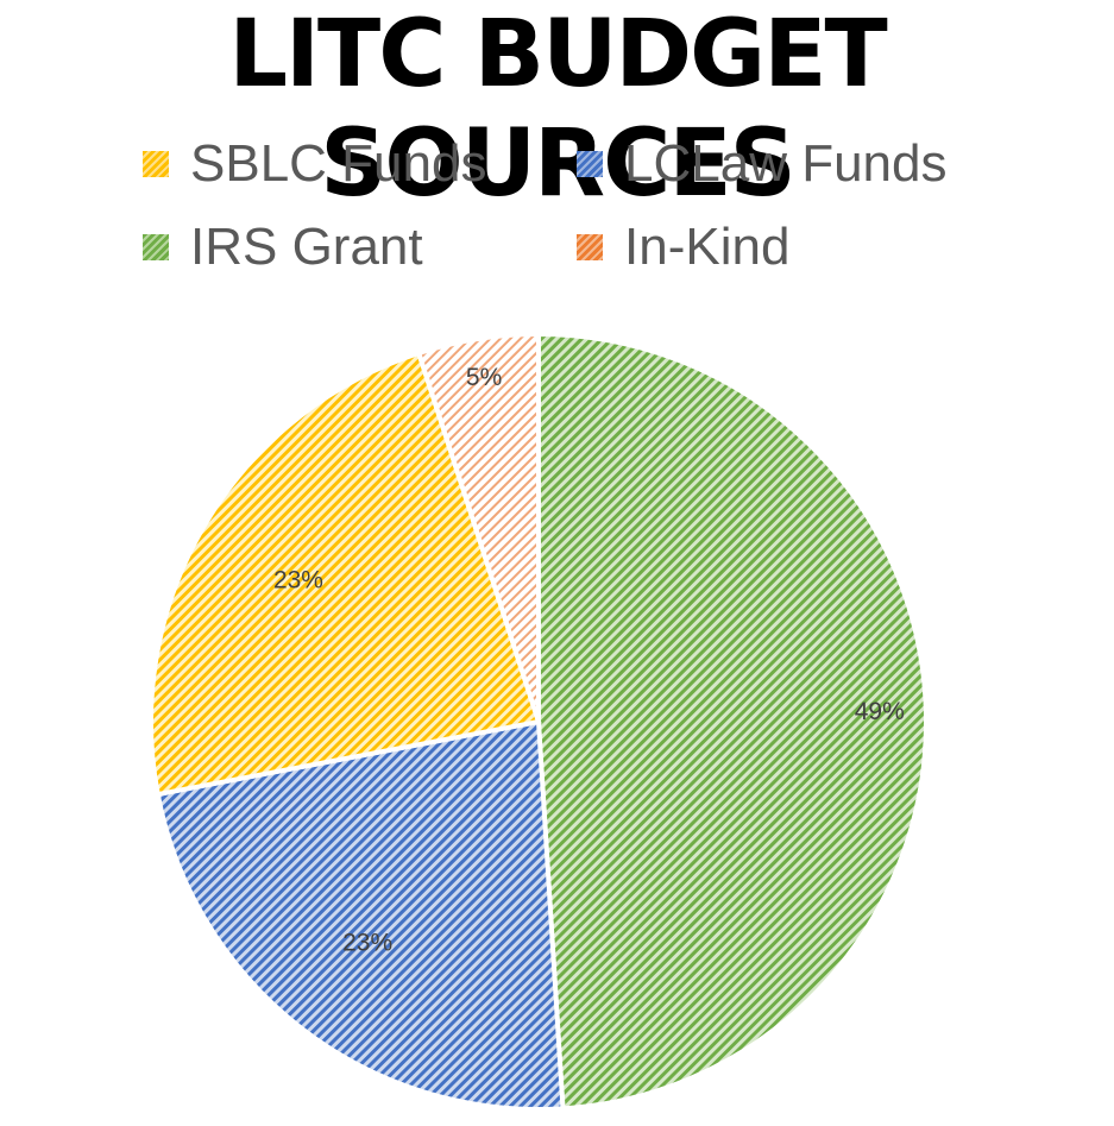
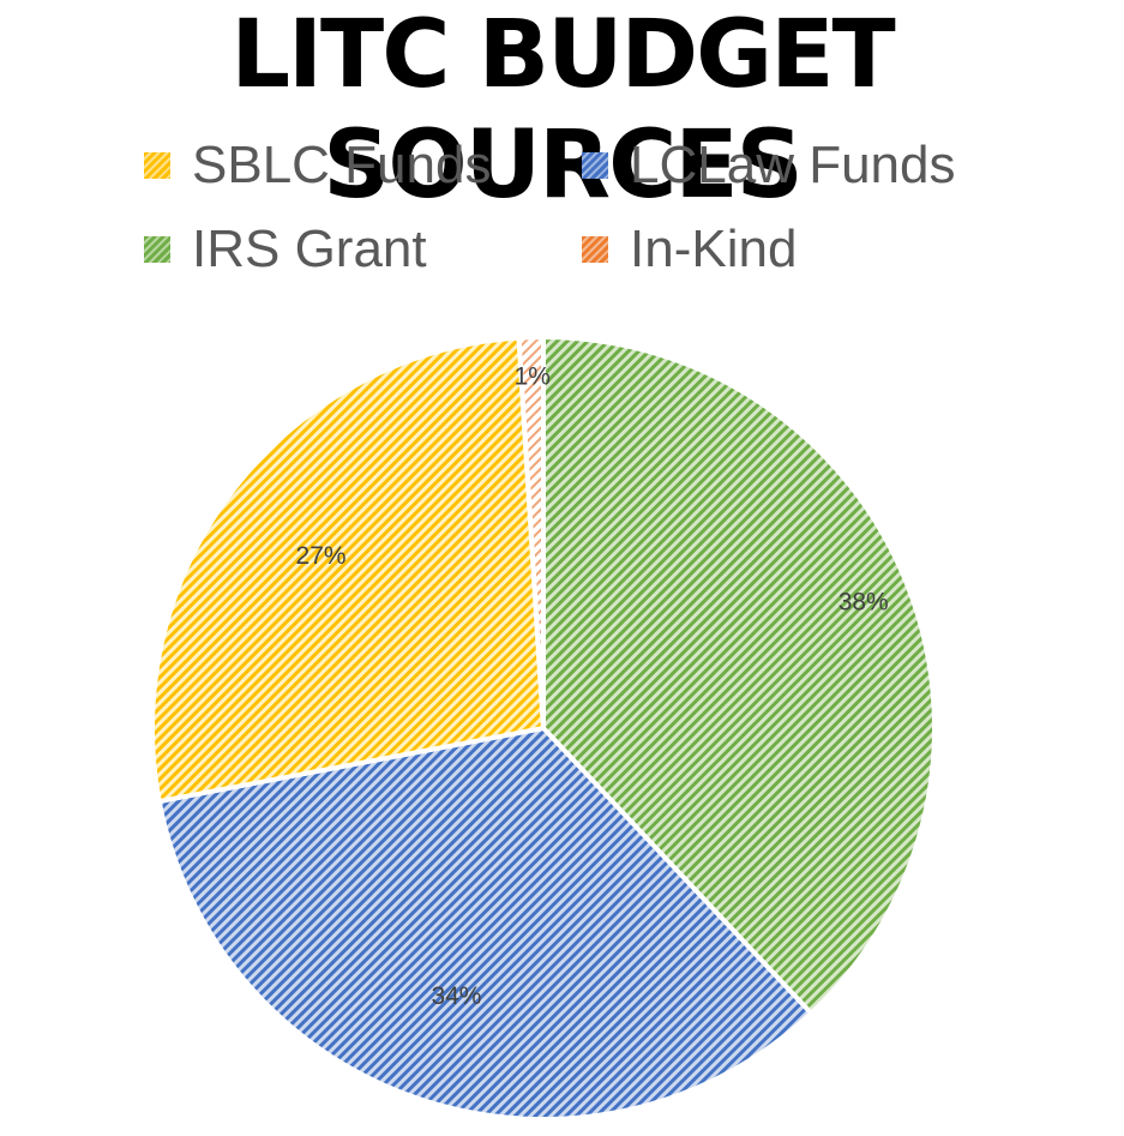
IRS Grant: 49% -> 38%
LCLaw Funds: 23% -> 34%
SBLC Funds: 23% -> 27%
In-Kind: 5% -> 1%
